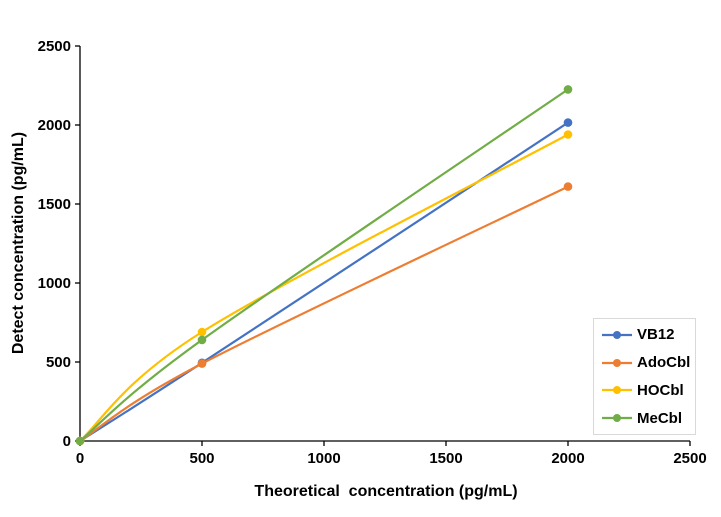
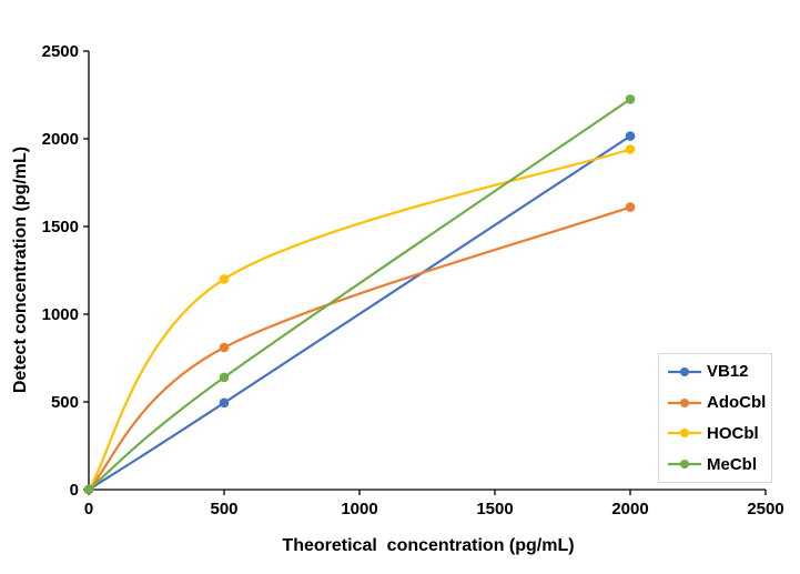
AdoCbl/500: 490 -> 810
HOCbl/500: 690 -> 1200
